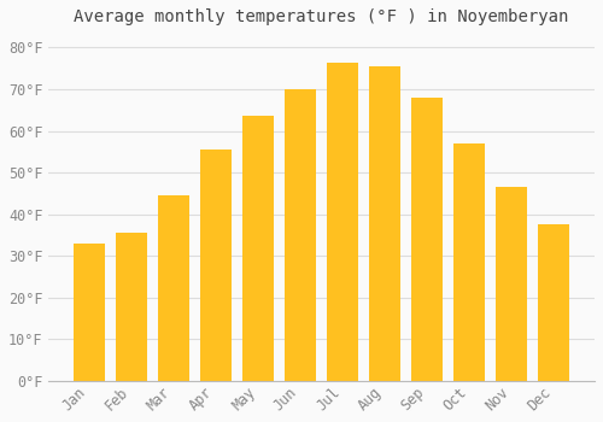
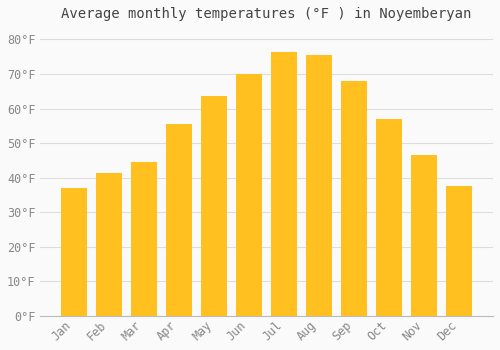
Jan: 33.0°F -> 37.0°F
Feb: 35.5°F -> 41.5°F
